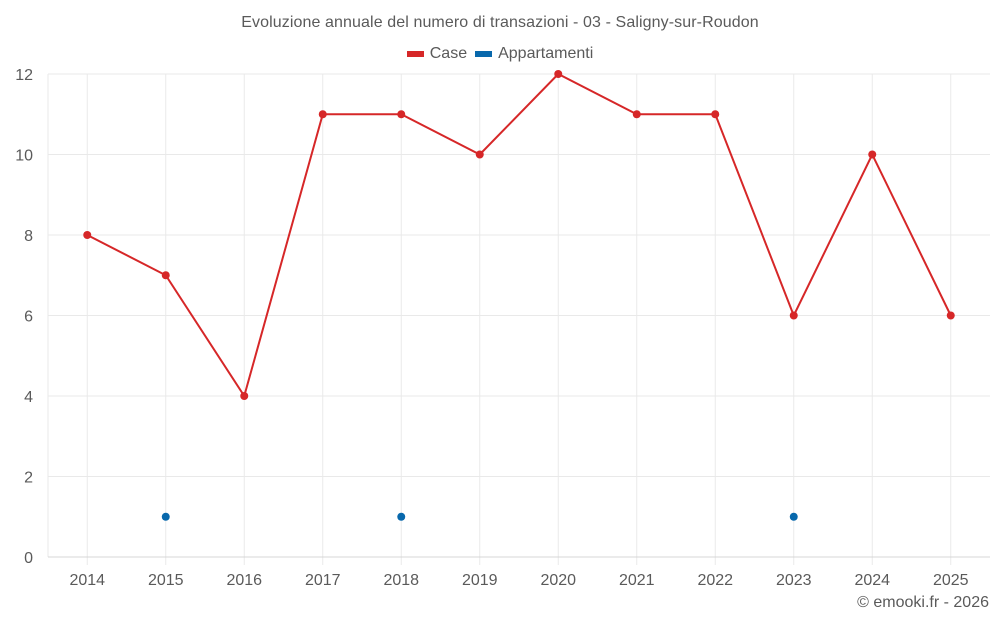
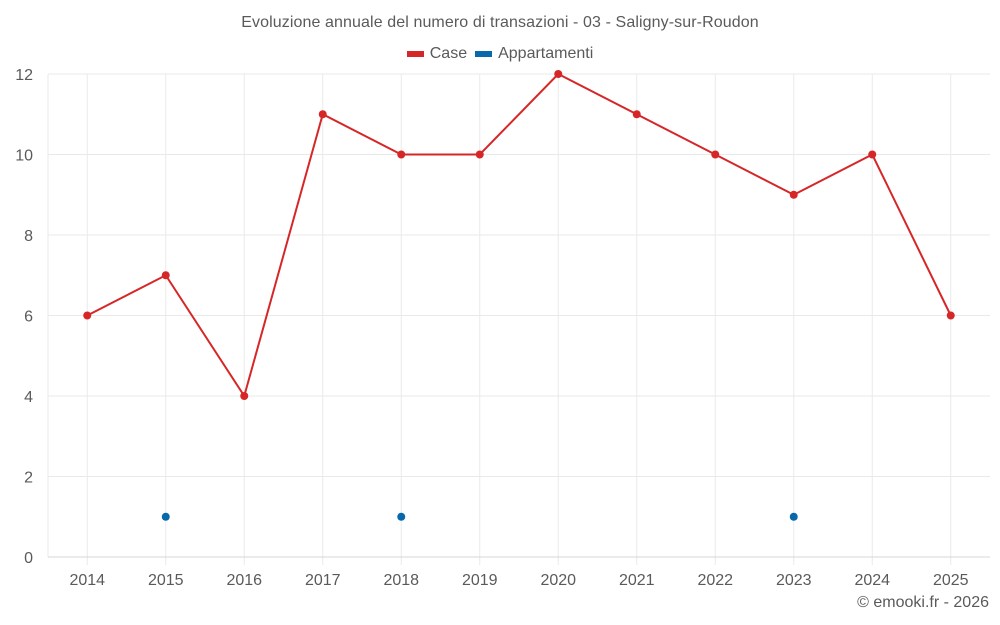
Case/2014: 8 -> 6
Case/2018: 11 -> 10
Case/2022: 11 -> 10
Case/2023: 6 -> 9
